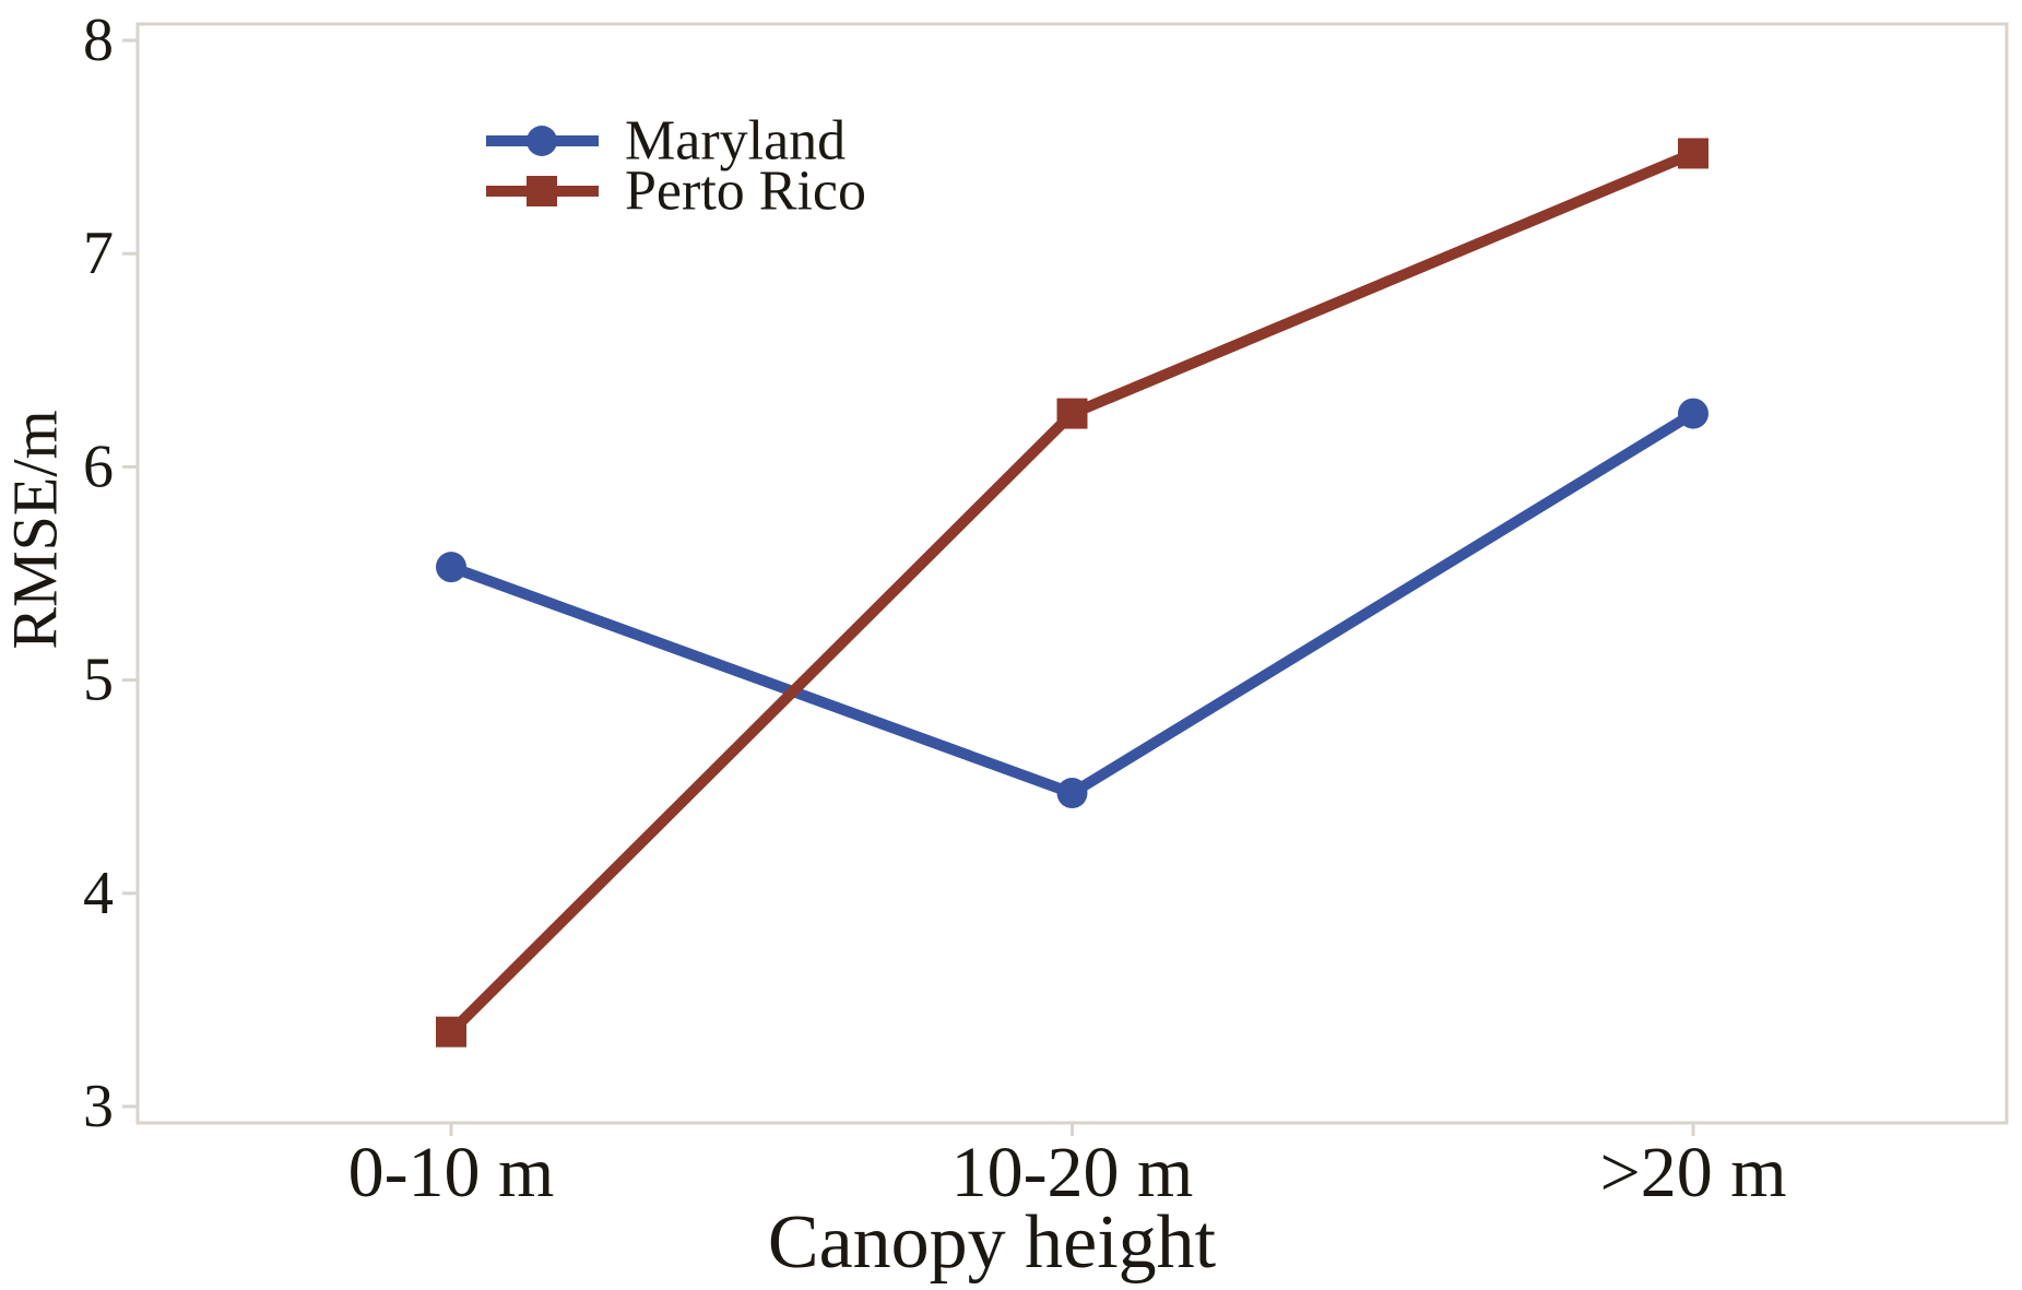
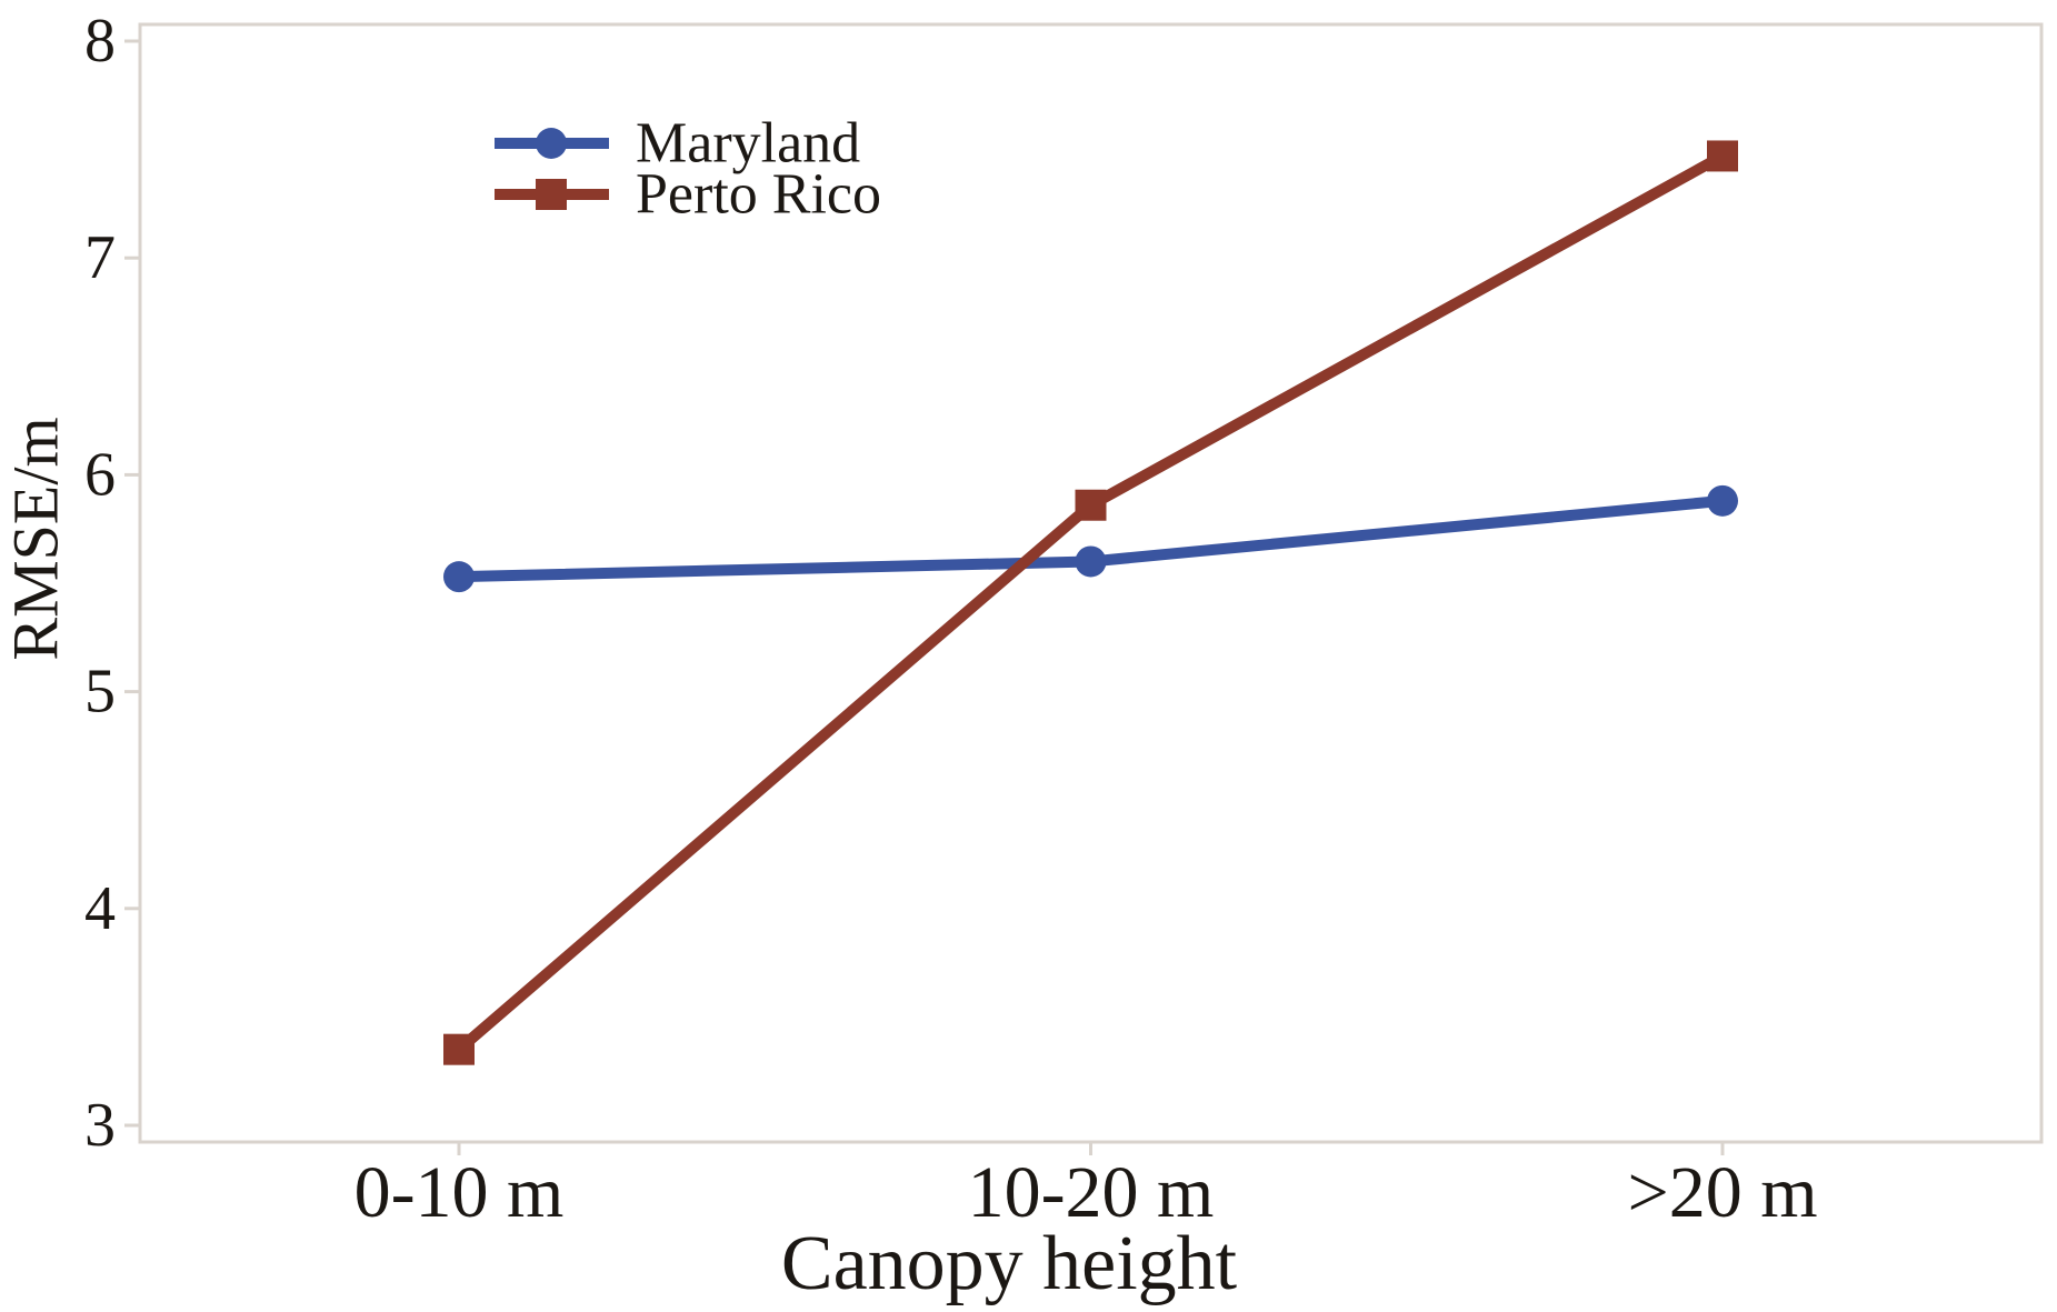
Maryland/10-20 m: 4.47 -> 5.60
Perto Rico/10-20 m: 6.25 -> 5.86
Maryland/>20 m: 6.25 -> 5.88
